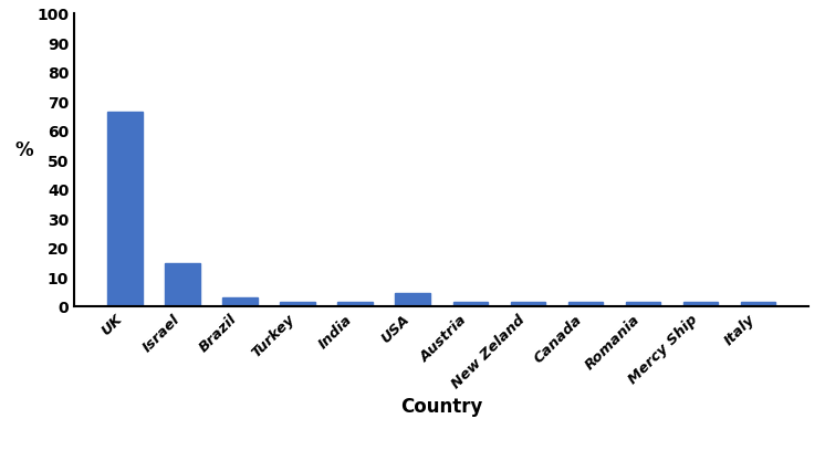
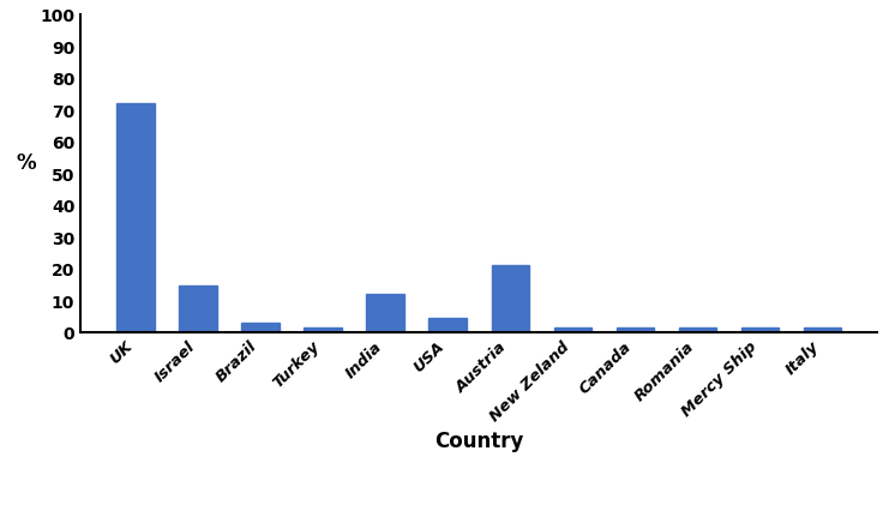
UK: 66.2 -> 72.0
India: 1.5 -> 12.0
Austria: 1.5 -> 21.0
